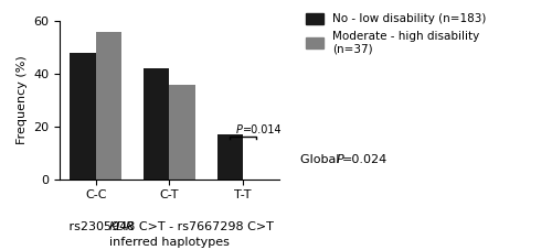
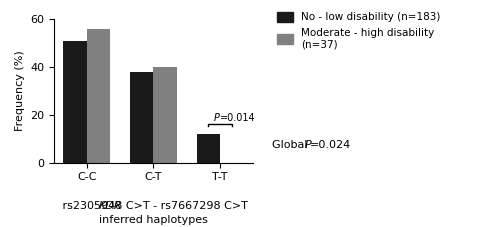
No - low disability (n=183)/C-C: 48 -> 51
No - low disability (n=183)/C-T: 42 -> 38
Moderate - high disability (n=37)/C-T: 36 -> 40
No - low disability (n=183)/T-T: 17 -> 12
